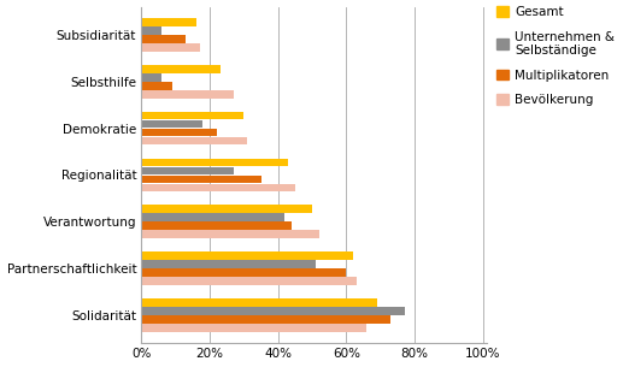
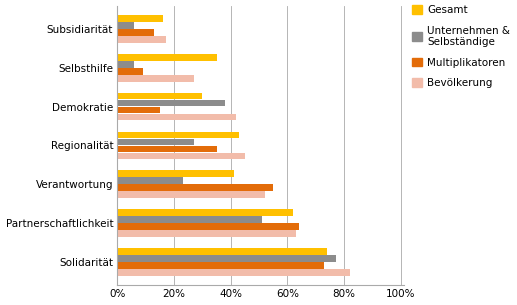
Gesamt/Selbsthilfe: 23% -> 35%
Unternehmen & Selbständige/Demokratie: 18% -> 38%
Multiplikatoren/Demokratie: 22% -> 15%
Bevölkerung/Demokratie: 31% -> 42%
Gesamt/Verantwortung: 50% -> 41%
Unternehmen & Selbständige/Verantwortung: 42% -> 23%
Multiplikatoren/Verantwortung: 44% -> 55%
Multiplikatoren/Partnerschaftlichkeit: 60% -> 64%
Gesamt/Solidarität: 69% -> 74%
Bevölkerung/Solidarität: 66% -> 82%
